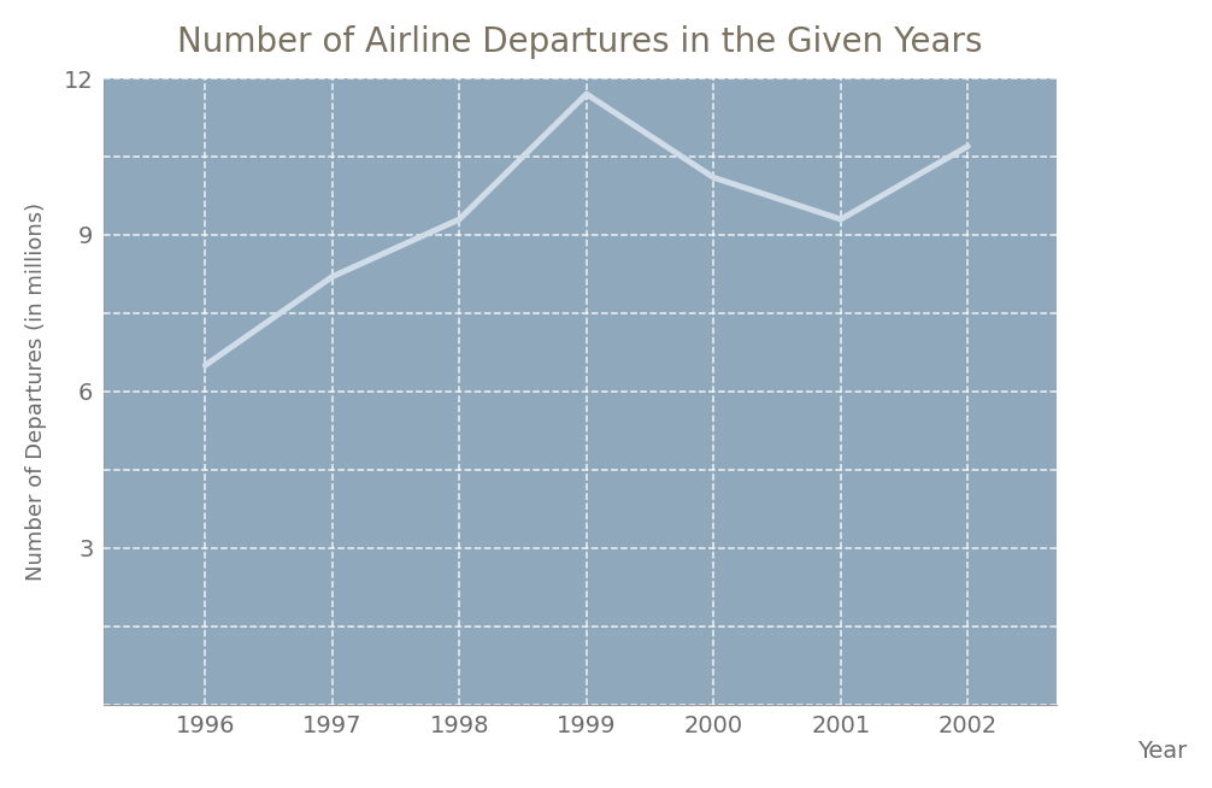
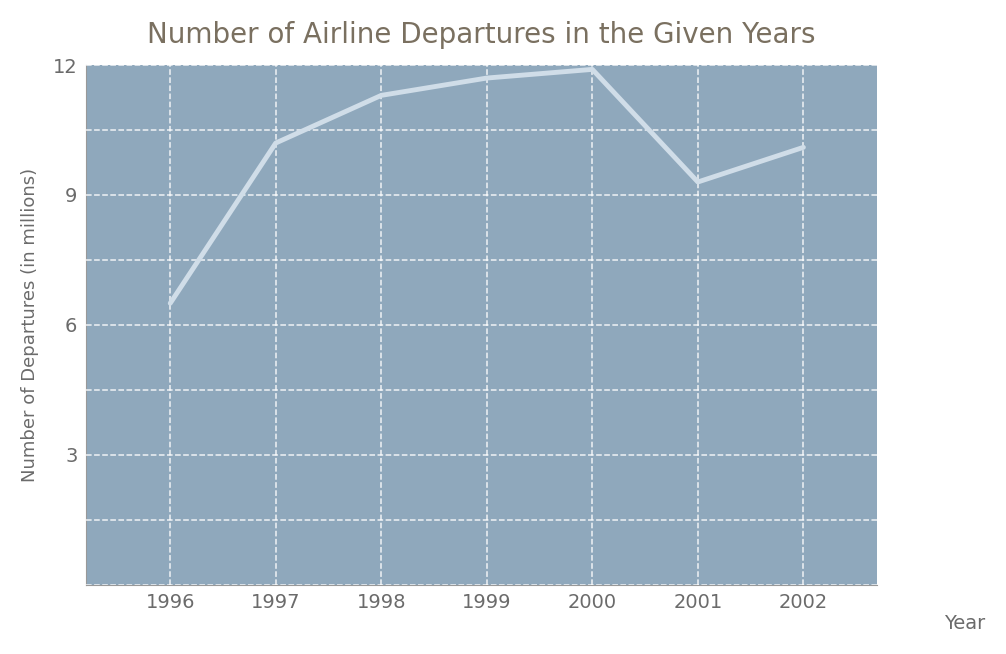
1997: 8.2 -> 10.2
1998: 9.3 -> 11.3
2000: 10.1 -> 11.9
2002: 10.7 -> 10.1
